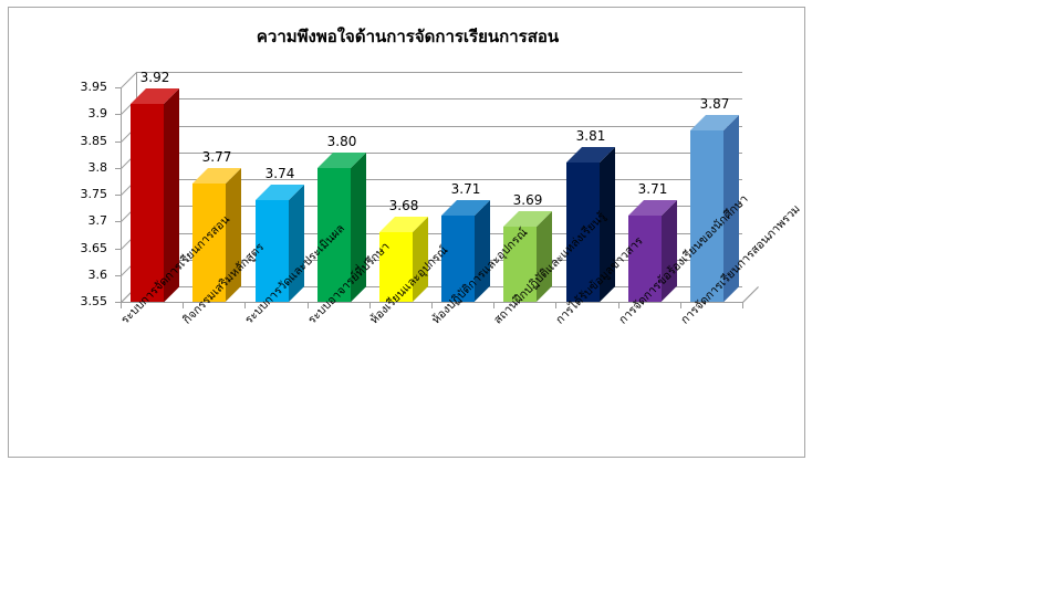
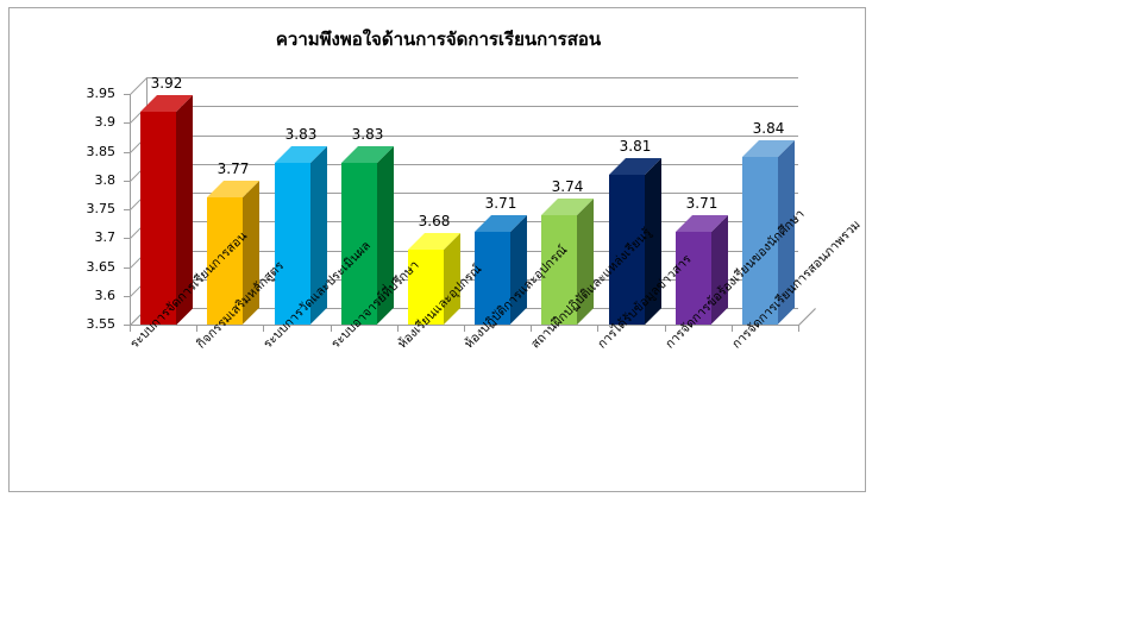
ระบบการวัดและประเมินผล: 3.74 -> 3.83
ระบบอาจารย์ที่ปรึกษา: 3.80 -> 3.83
สถานฝึกปฏิบัติและแหล่งเรียนรู้: 3.69 -> 3.74
การจัดการเรียนการสอนภาพรวม: 3.87 -> 3.84
